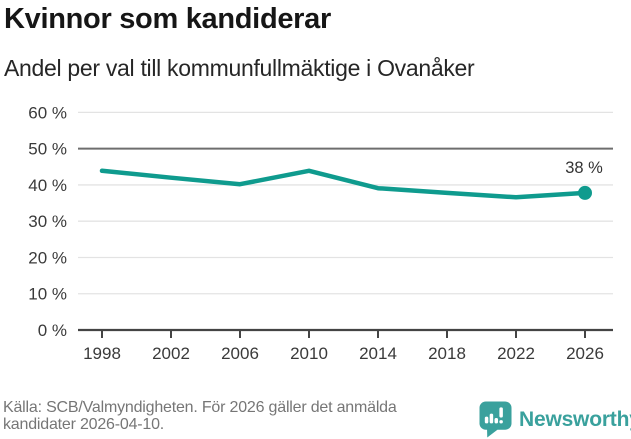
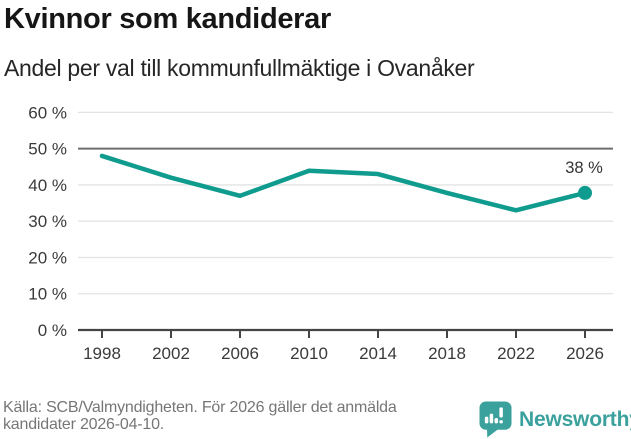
1998: 44% -> 48%
2006: 40% -> 37%
2014: 39% -> 43%
2022: 37% -> 33%
